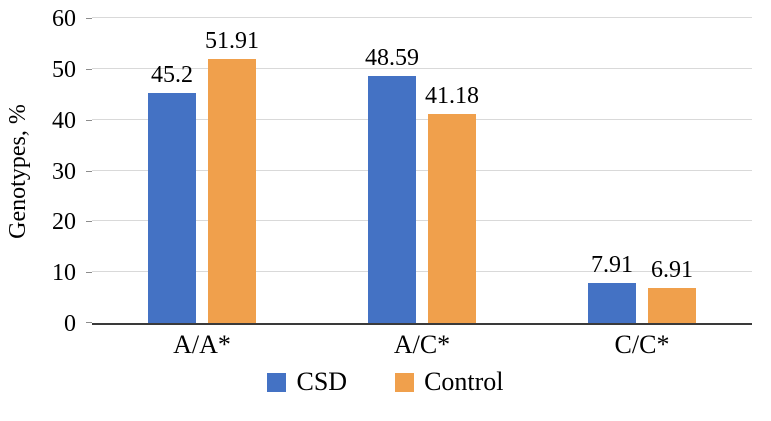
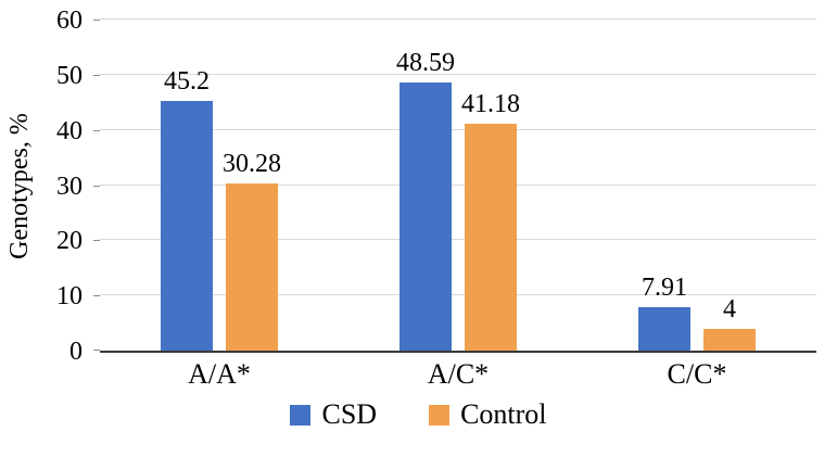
Control/A/A*: 51.91 -> 30.28
Control/C/C*: 6.91 -> 4
